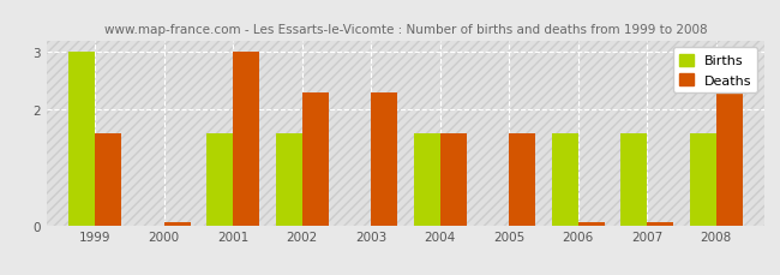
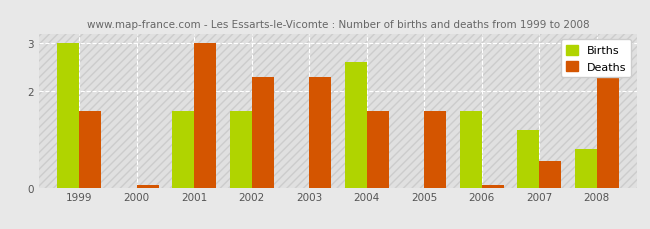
Births/2004: 1.6 -> 2.6
Births/2007: 1.6 -> 1.2
Deaths/2007: 0.05 -> 0.55
Births/2008: 1.6 -> 0.8
